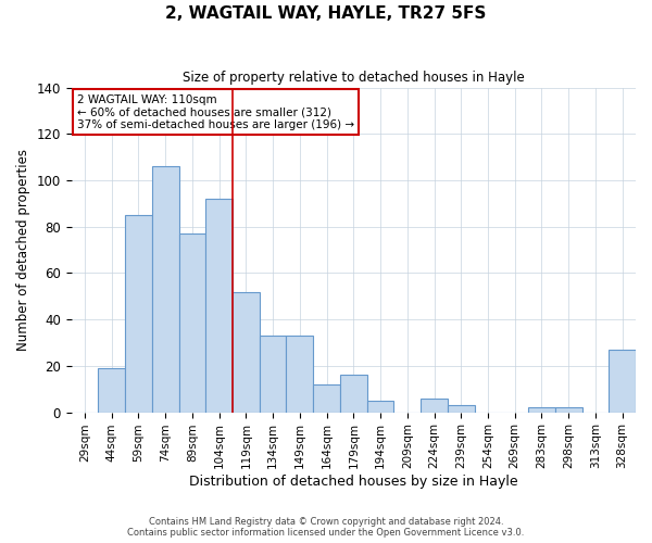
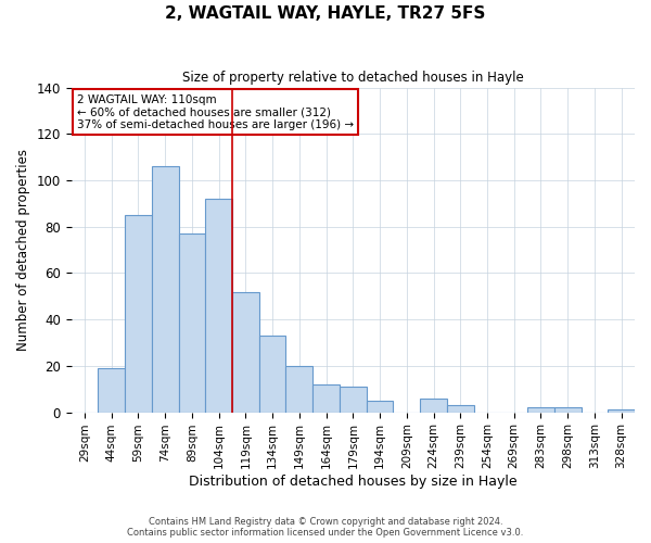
149sqm: 33 -> 20
179sqm: 16 -> 11
328sqm: 27 -> 1
